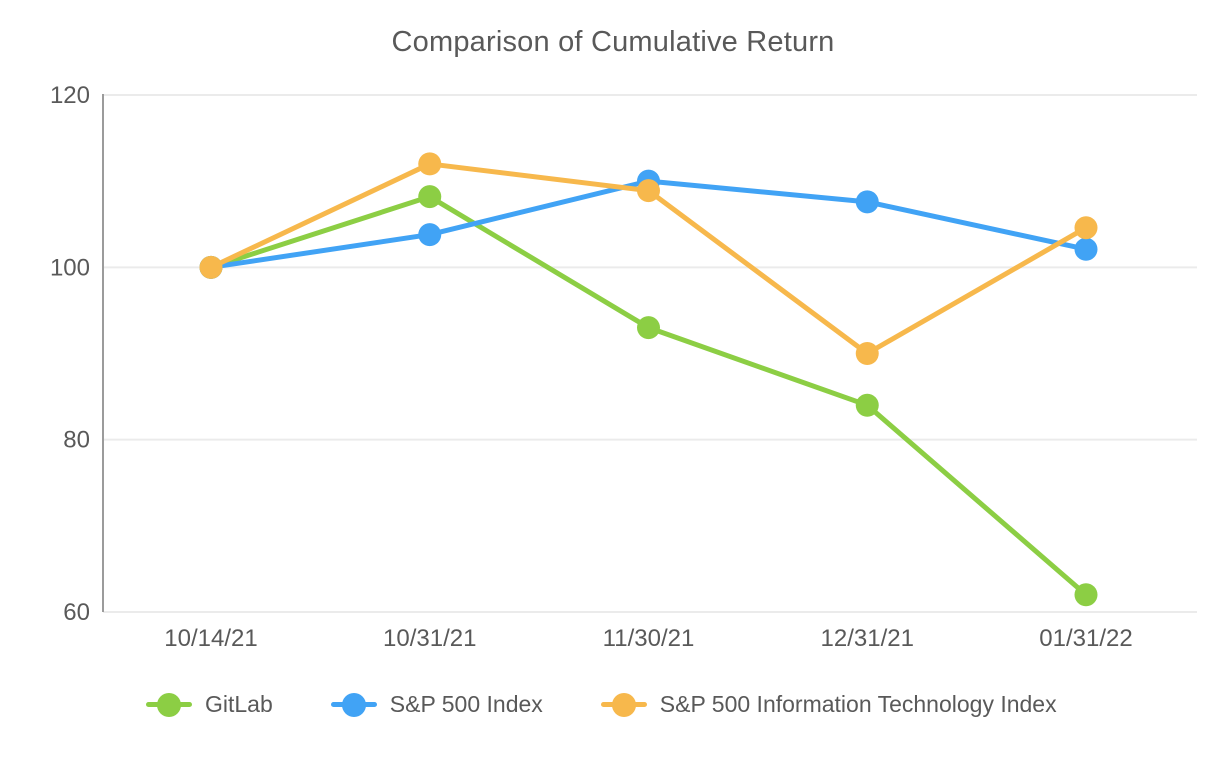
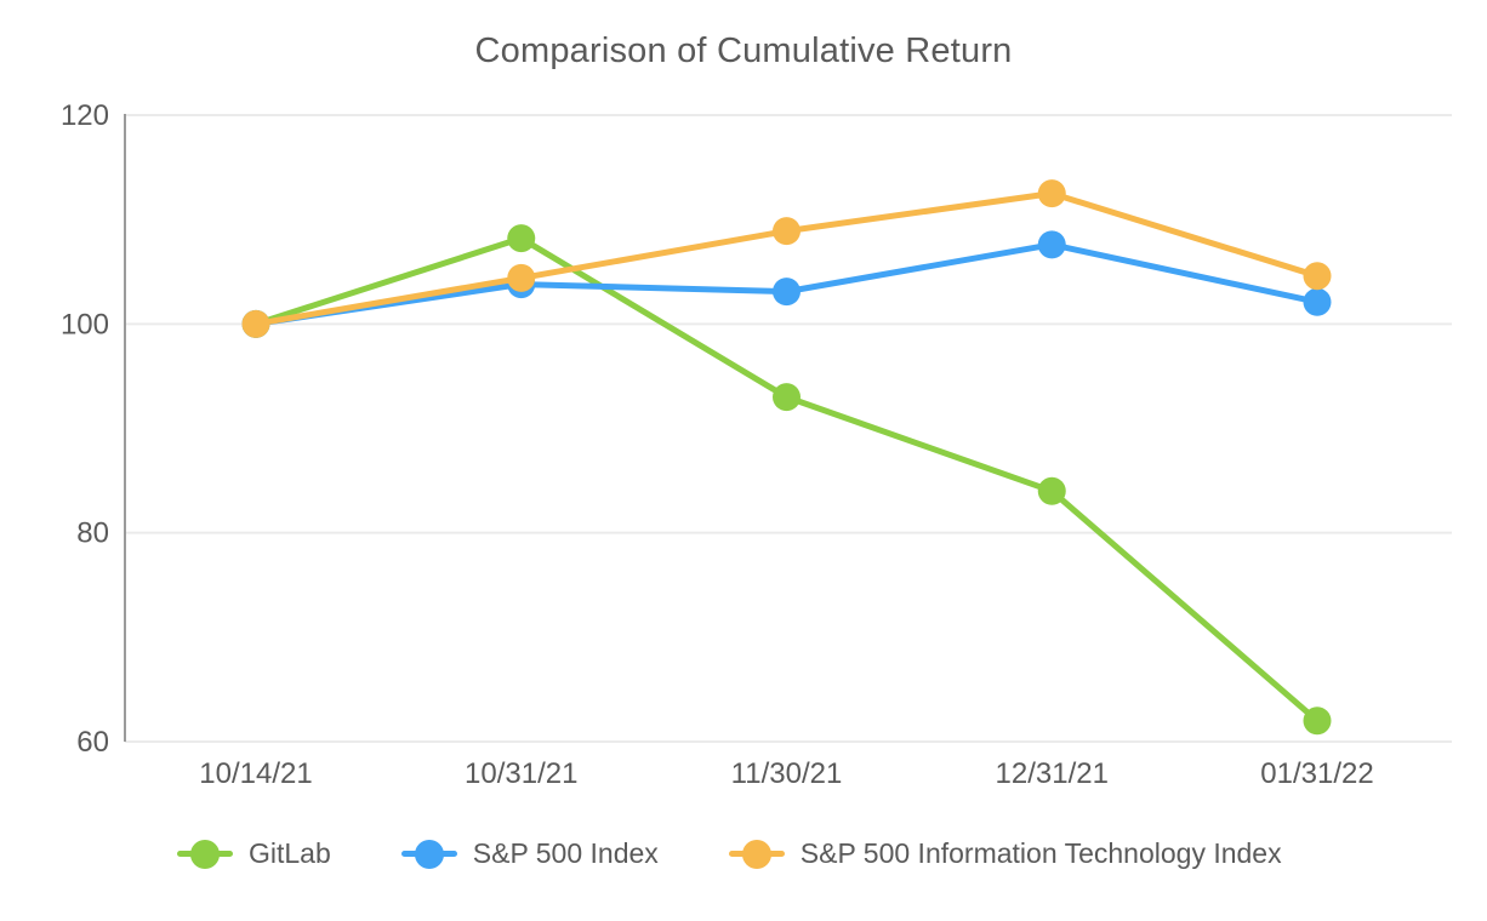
S&P 500 Information Technology Index/10/31/21: 112 -> 104
S&P 500 Index/11/30/21: 110 -> 103
S&P 500 Information Technology Index/12/31/21: 90 -> 112
